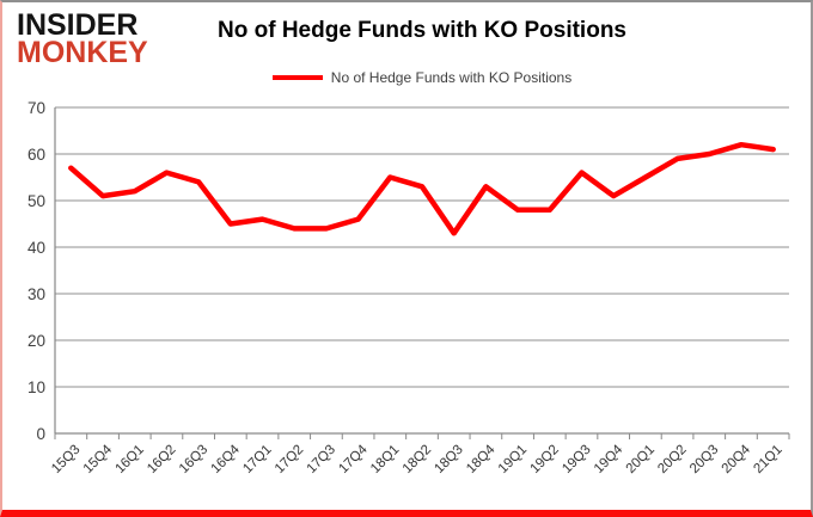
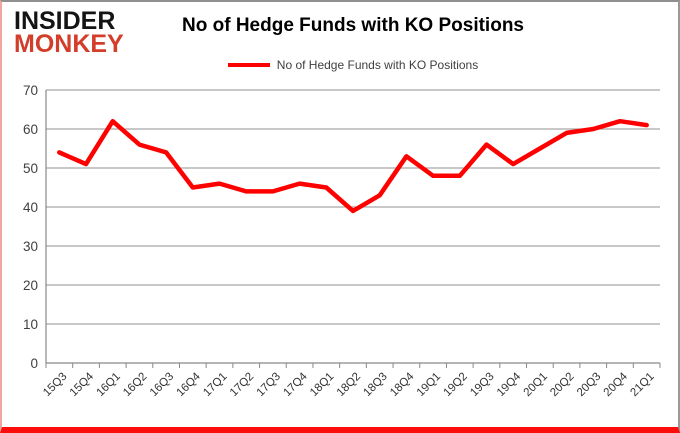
15Q3: 57 -> 54
16Q1: 52 -> 62
18Q1: 55 -> 45
18Q2: 53 -> 39
